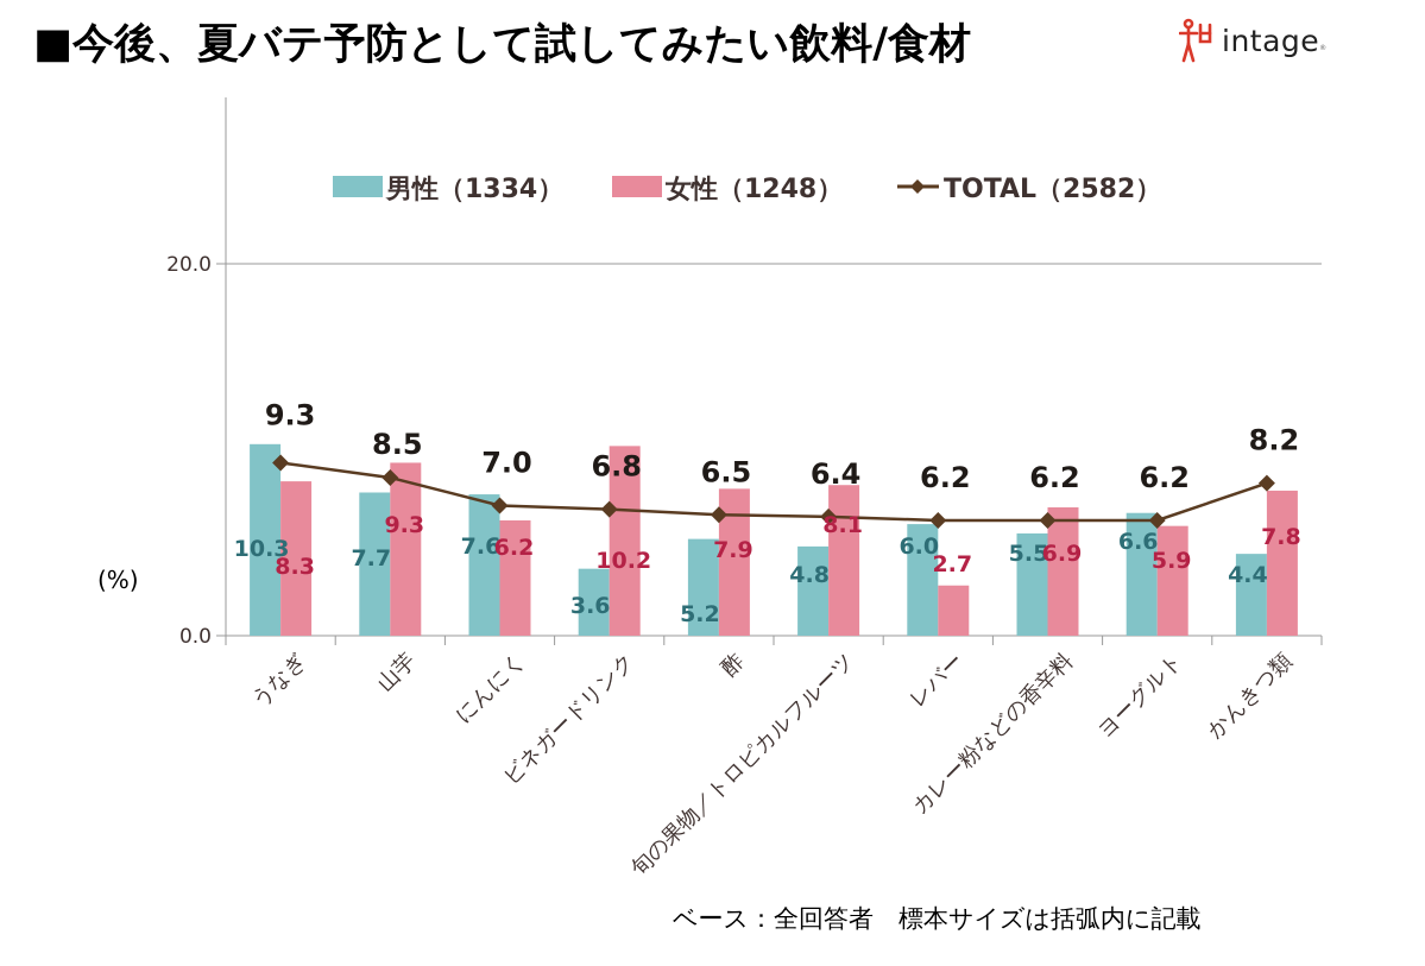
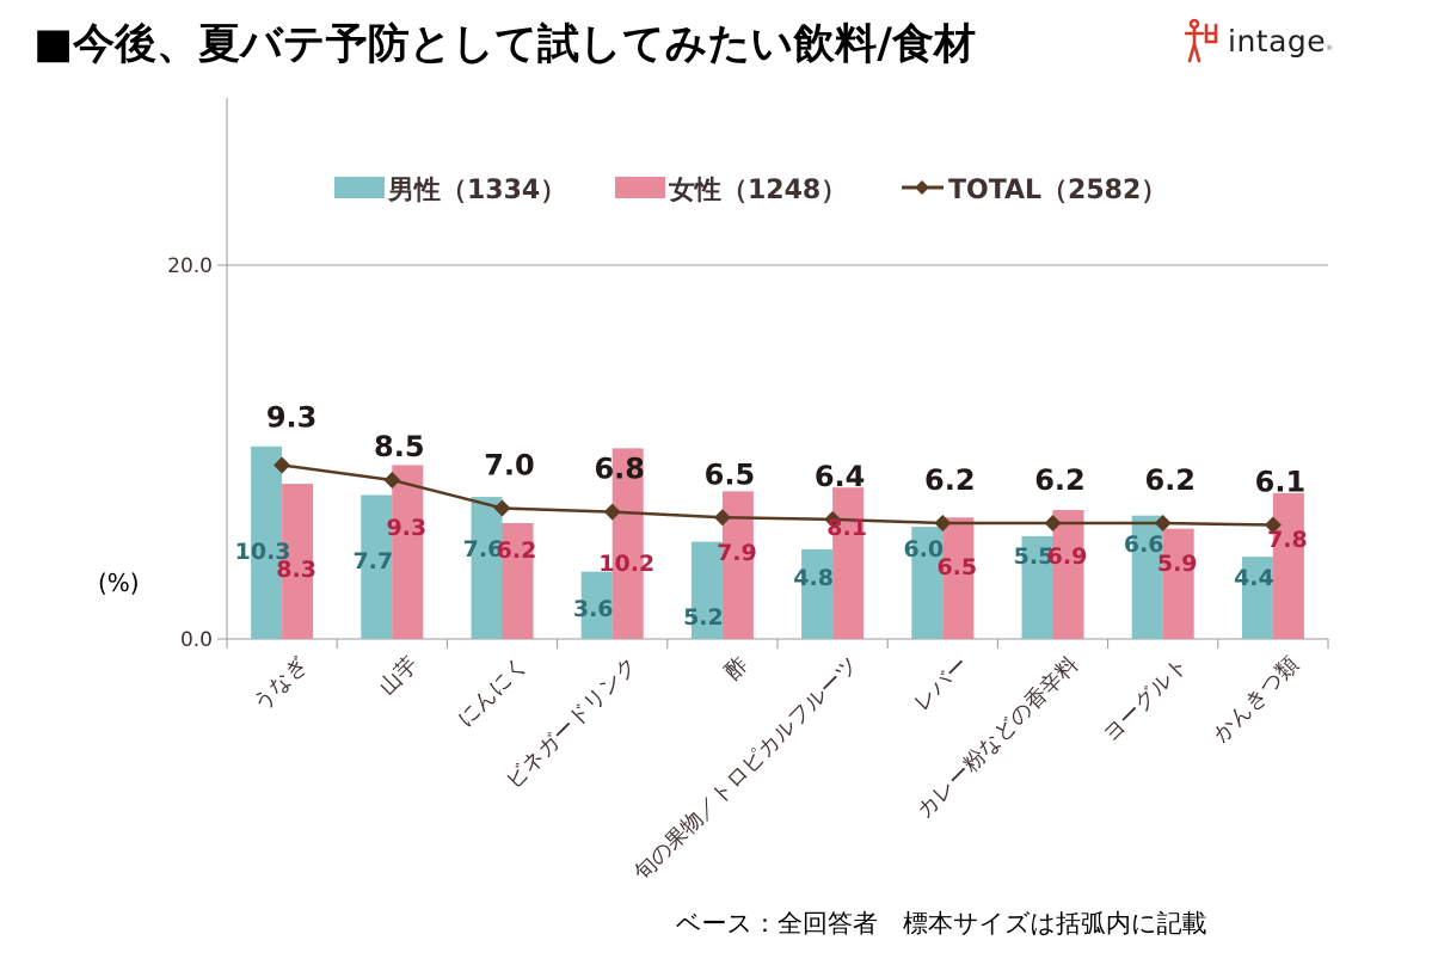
女性（1248）/レバー: 2.7 -> 6.5
TOTAL（2582）/かんきつ類: 8.2 -> 6.1
